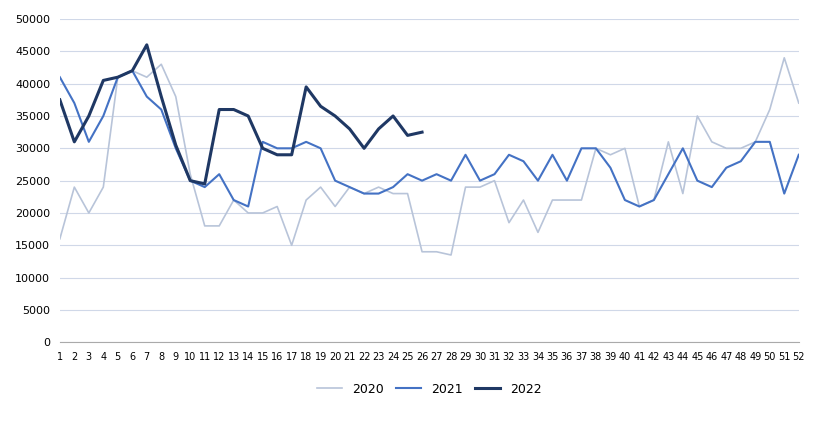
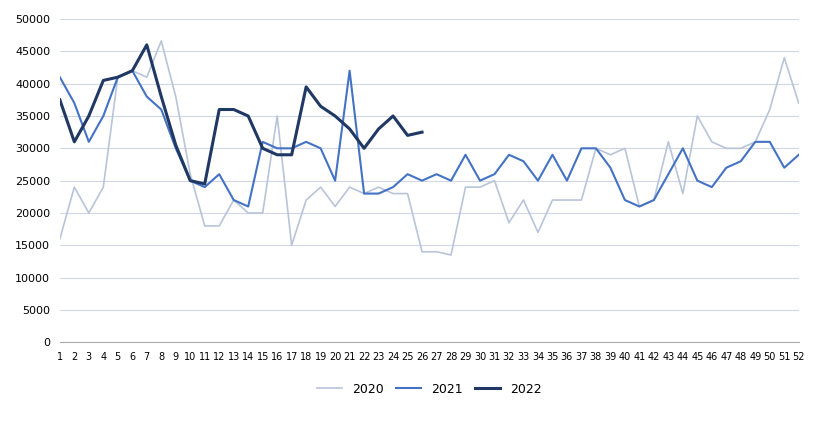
2020/8: 43000 -> 46600
2020/16: 21000 -> 35000
2021/21: 24000 -> 42000
2021/51: 23000 -> 27000
